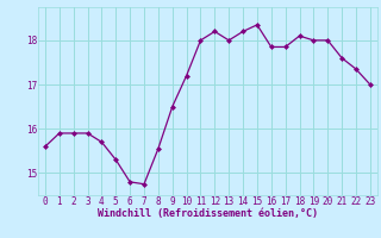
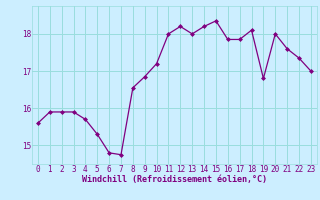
8: 15.55 -> 16.55
9: 16.50 -> 16.85
19: 18.00 -> 16.80
